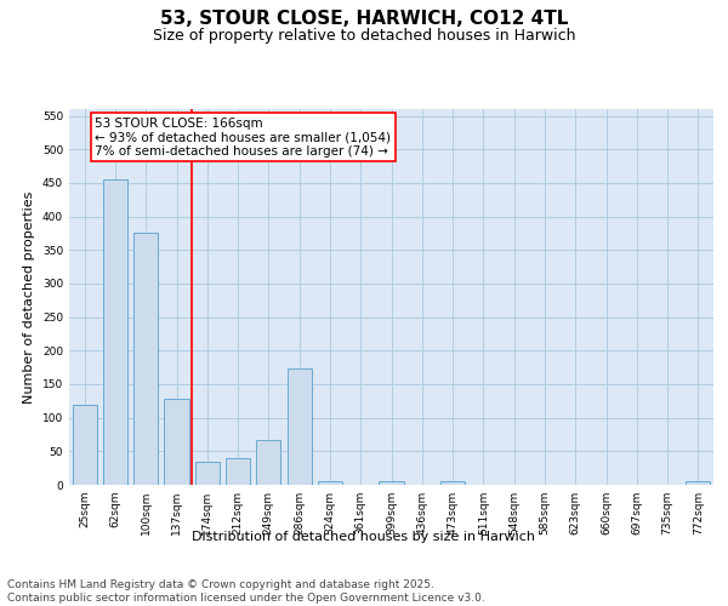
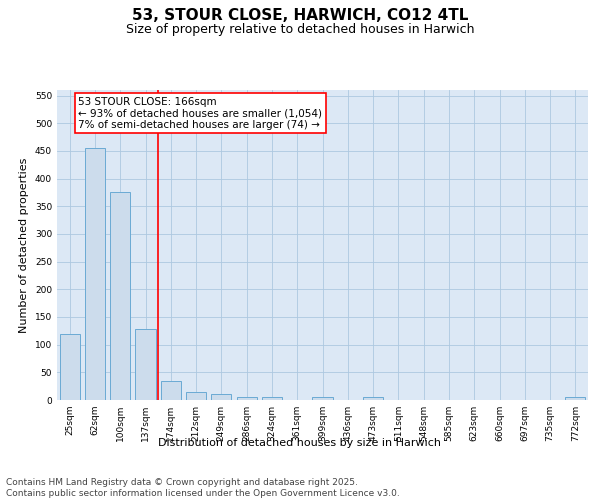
212sqm: 40 -> 15
249sqm: 66 -> 10
286sqm: 174 -> 5
